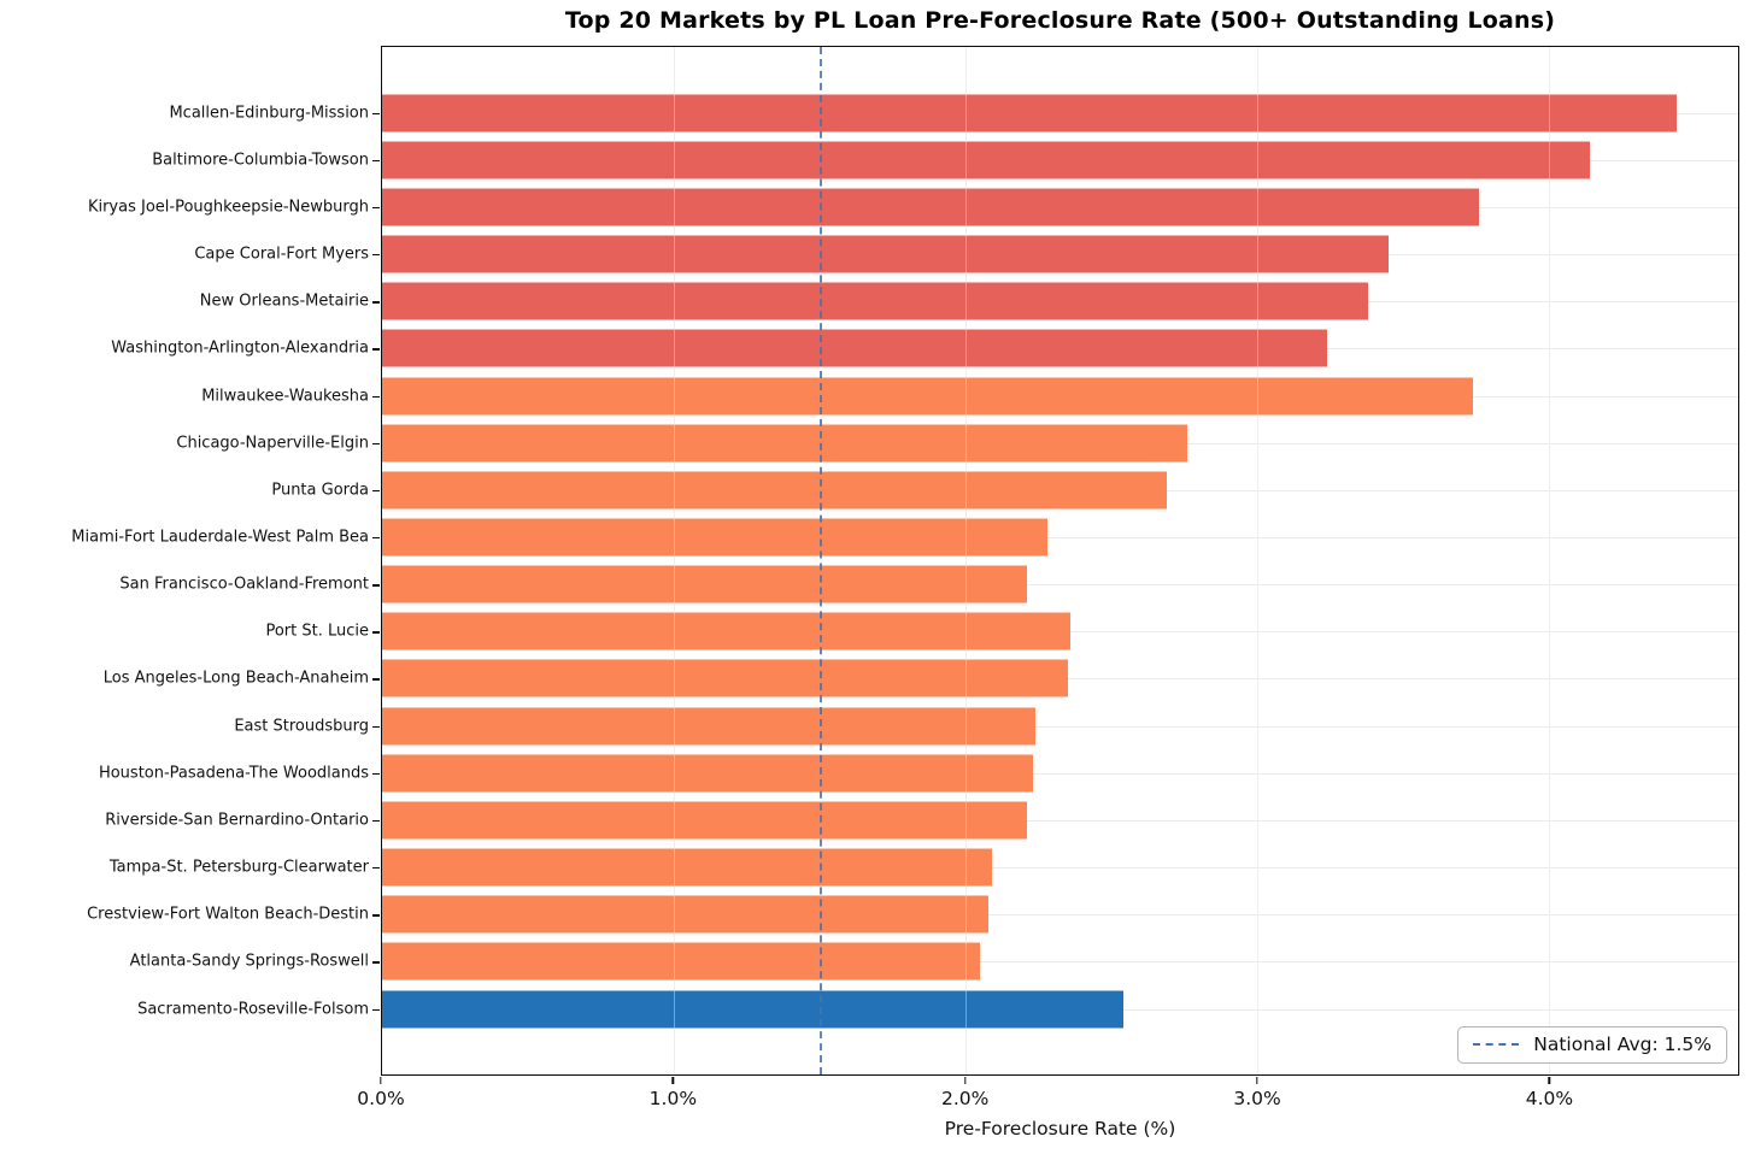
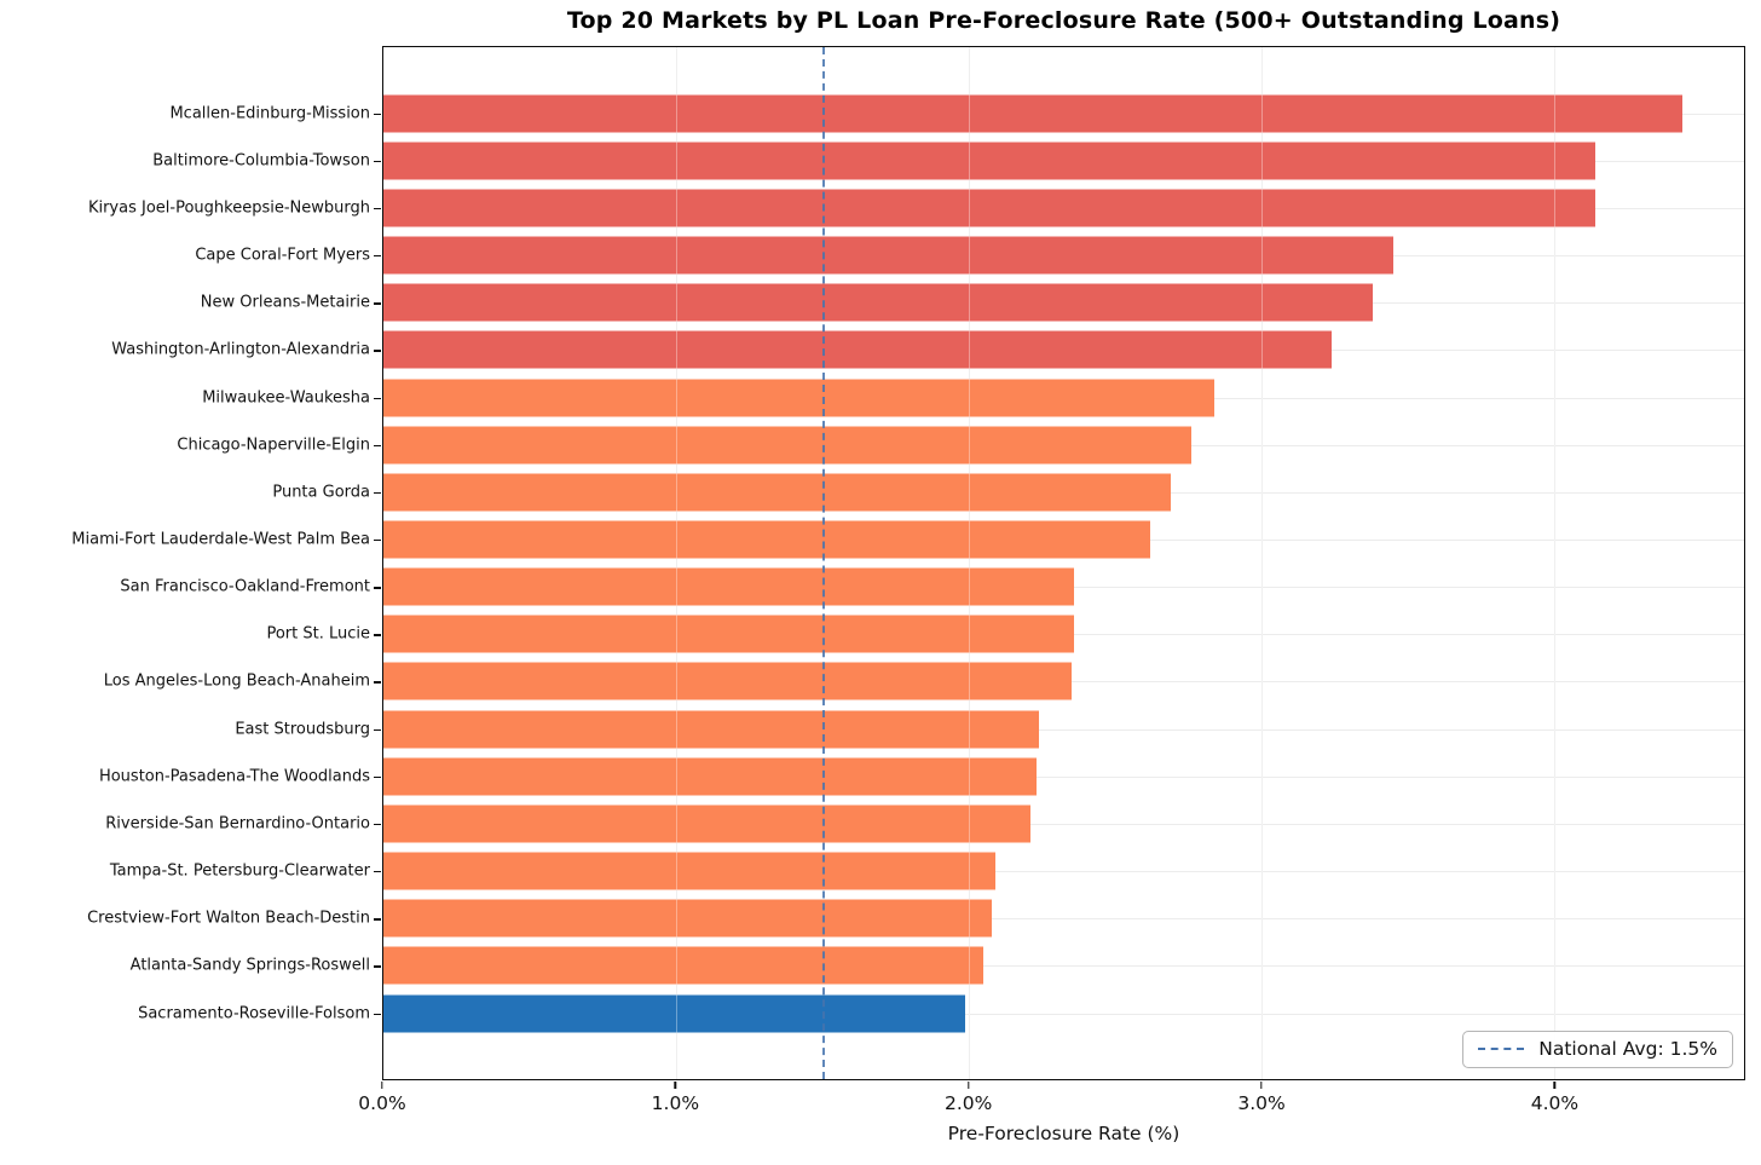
Kiryas Joel-Poughkeepsie-Newburgh: 3.76% -> 4.14%
Milwaukee-Waukesha: 3.74% -> 2.84%
Miami-Fort Lauderdale-West Palm Bea: 2.28% -> 2.62%
San Francisco-Oakland-Fremont: 2.21% -> 2.36%
Sacramento-Roseville-Folsom: 2.54% -> 1.99%
